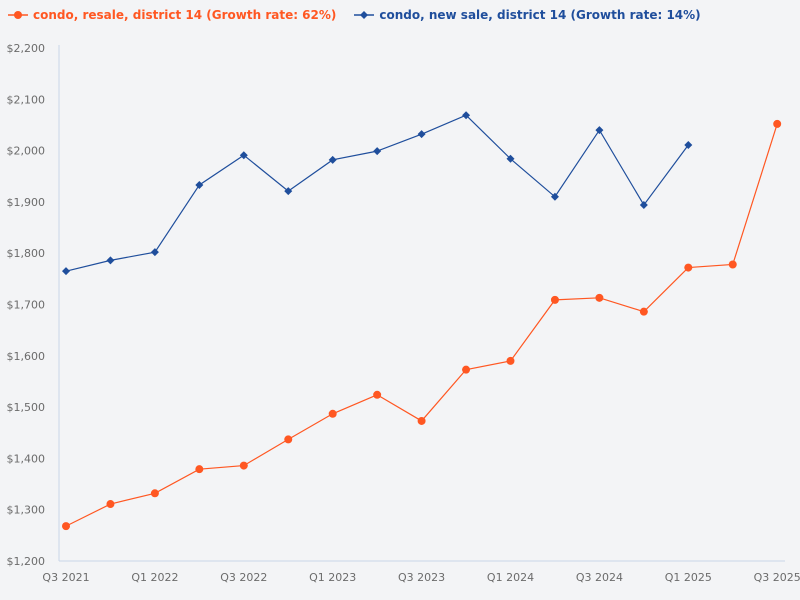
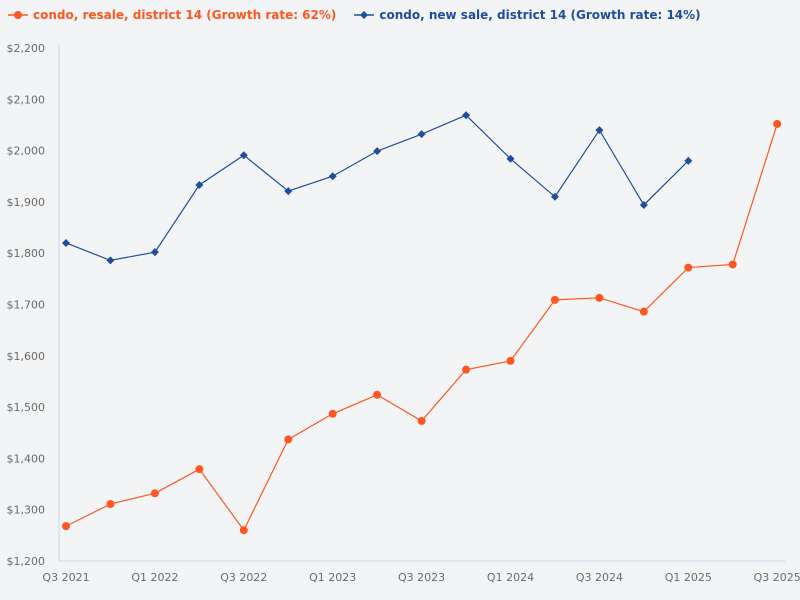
condo, new sale, district 14 (Growth rate: 14%)/Q3 2021: $1760 -> $1820
condo, resale, district 14 (Growth rate: 62%)/Q3 2022: $1390 -> $1260
condo, new sale, district 14 (Growth rate: 14%)/Q1 2023: $1980 -> $1950
condo, new sale, district 14 (Growth rate: 14%)/Q1 2025: $2010 -> $1980
